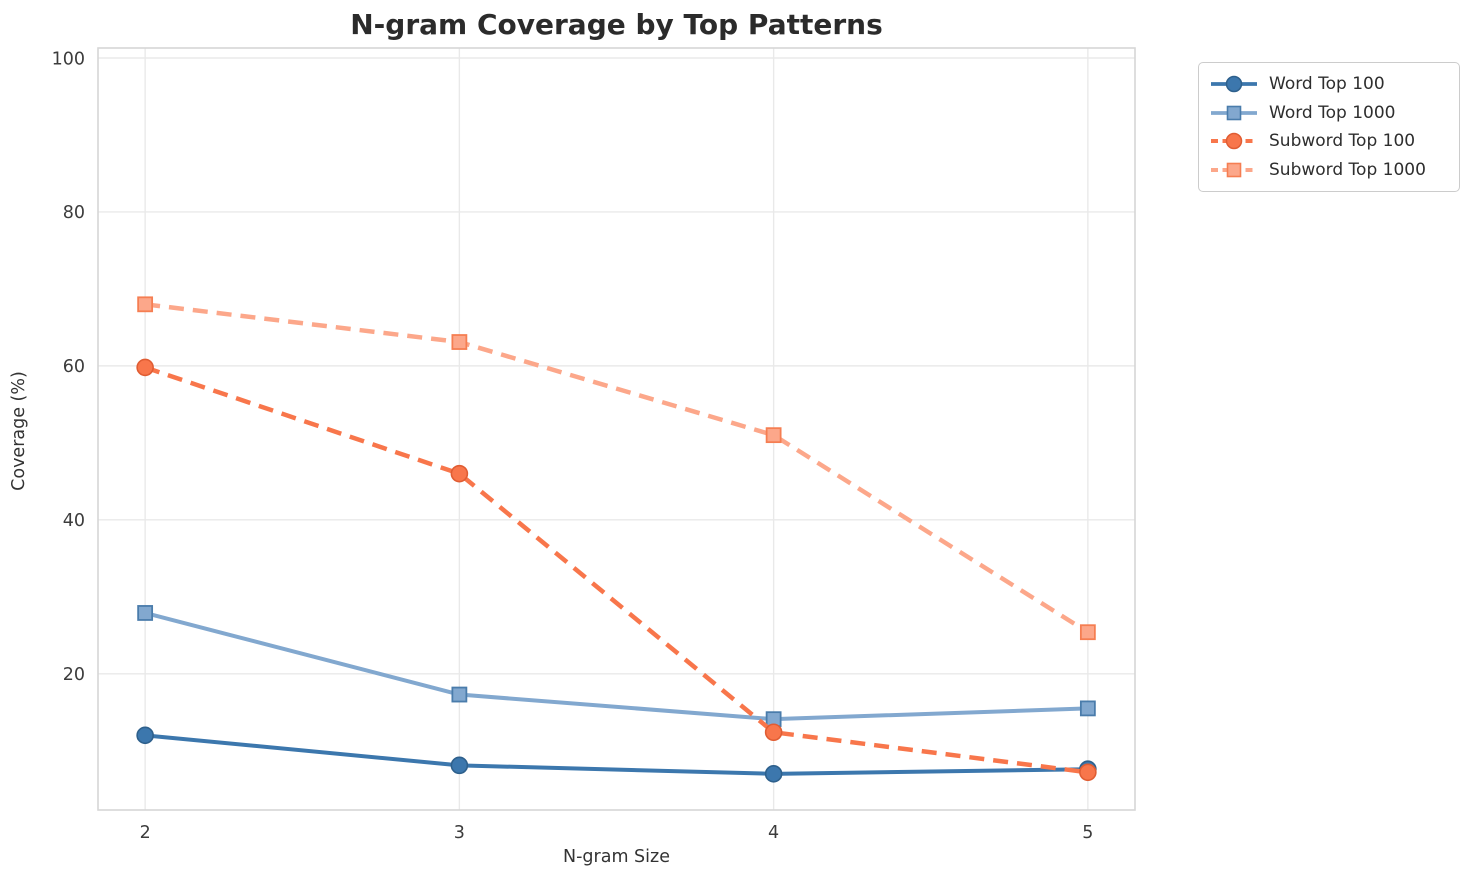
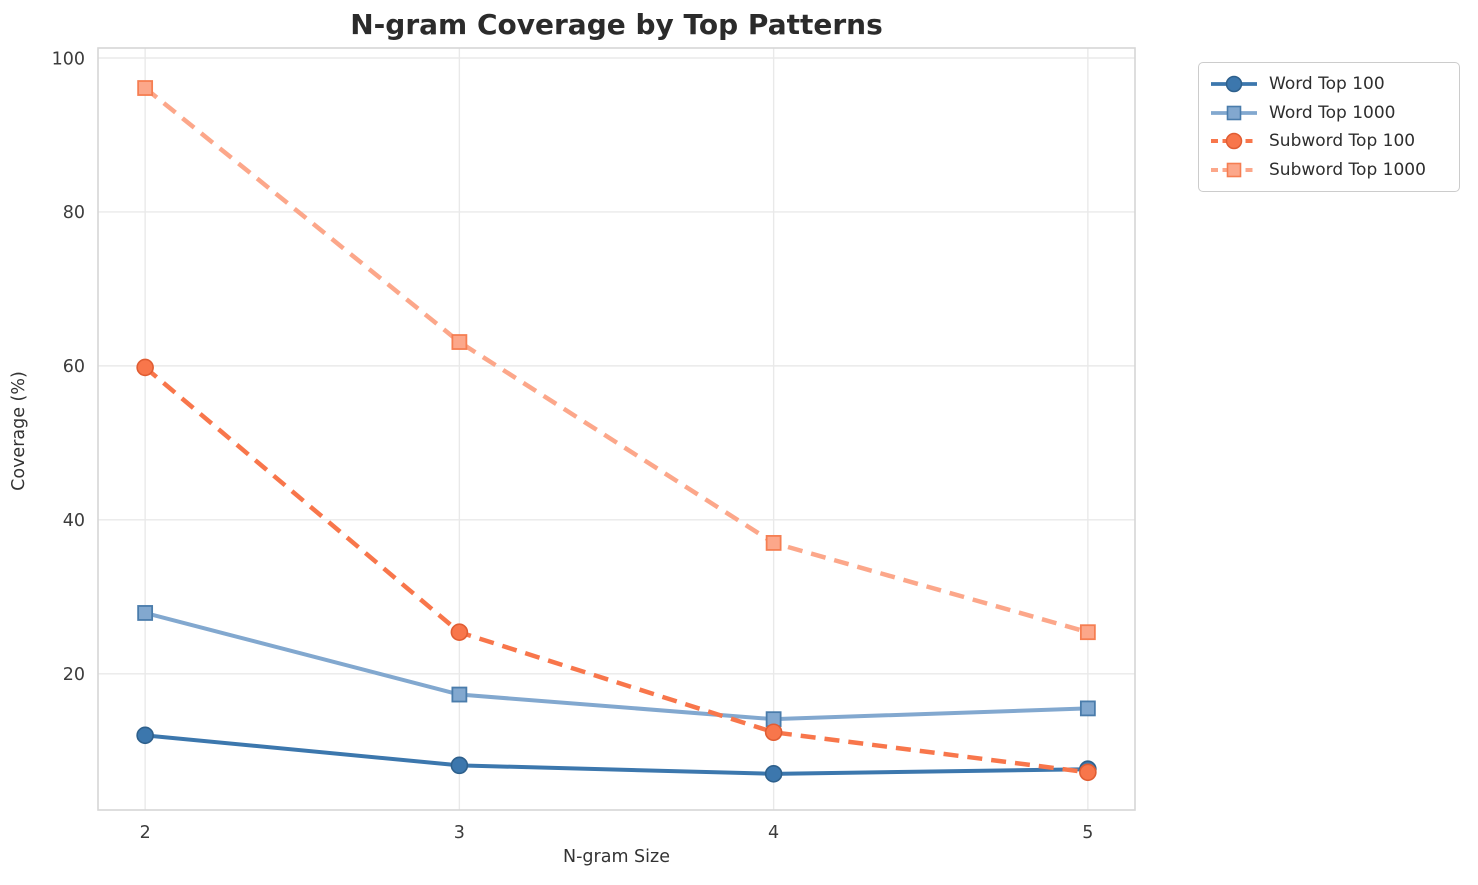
Subword Top 1000/2: 68 -> 96
Subword Top 100/3: 46 -> 25
Subword Top 1000/4: 51 -> 37
